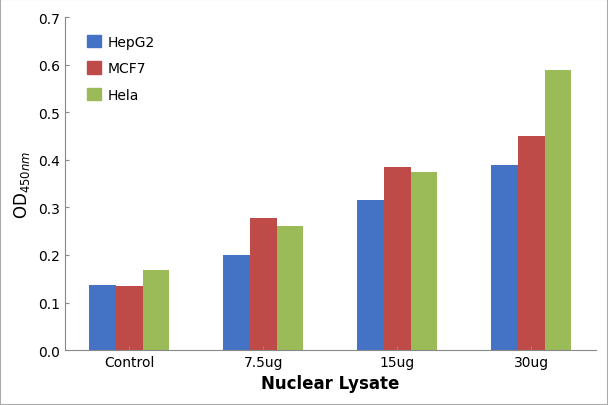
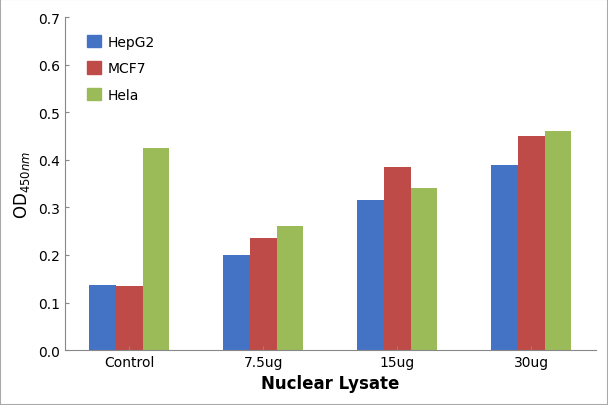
Hela/Control: 0.168 -> 0.425
MCF7/7.5ug: 0.278 -> 0.235
Hela/15ug: 0.375 -> 0.340
Hela/30ug: 0.588 -> 0.460
